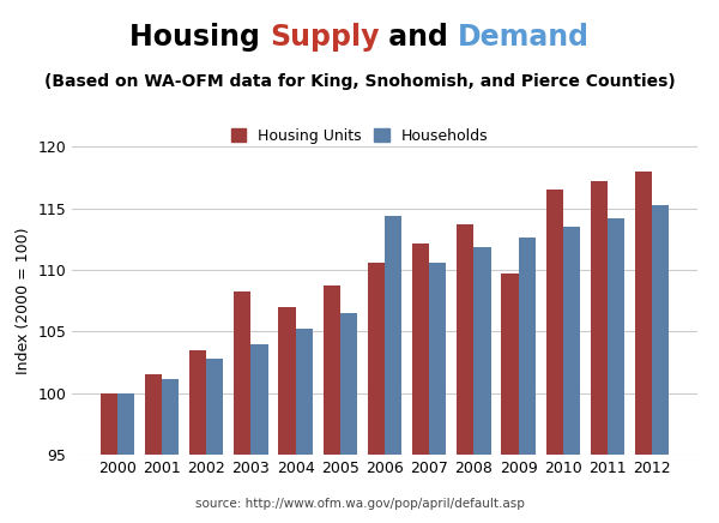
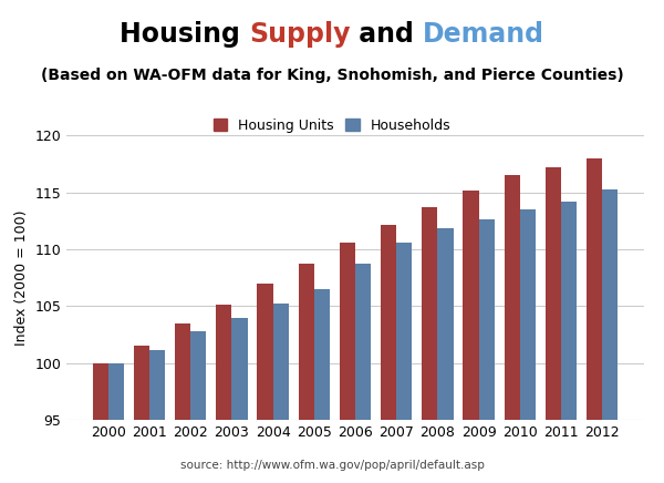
Housing Units/2003: 108.2 -> 105.1
Households/2006: 114.4 -> 108.7
Housing Units/2009: 109.7 -> 115.1
